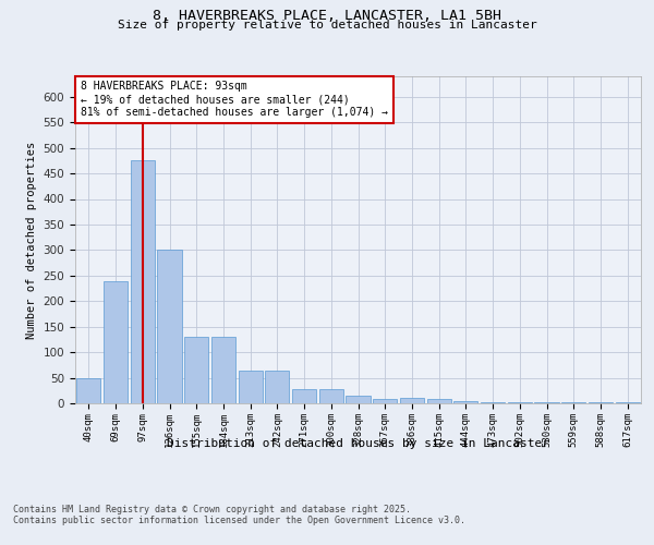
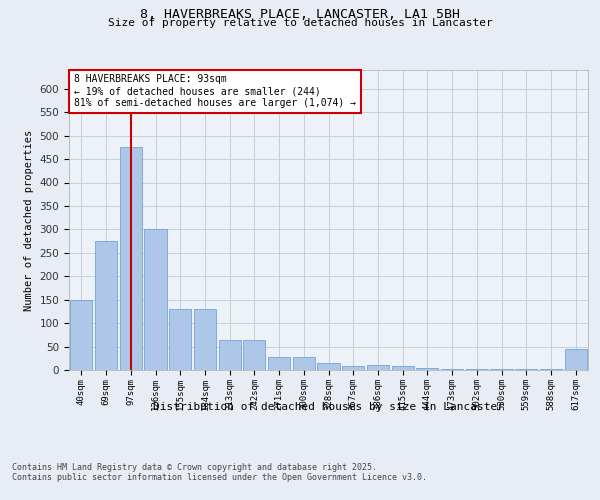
40sqm: 50 -> 150
69sqm: 240 -> 275
617sqm: 3 -> 45
